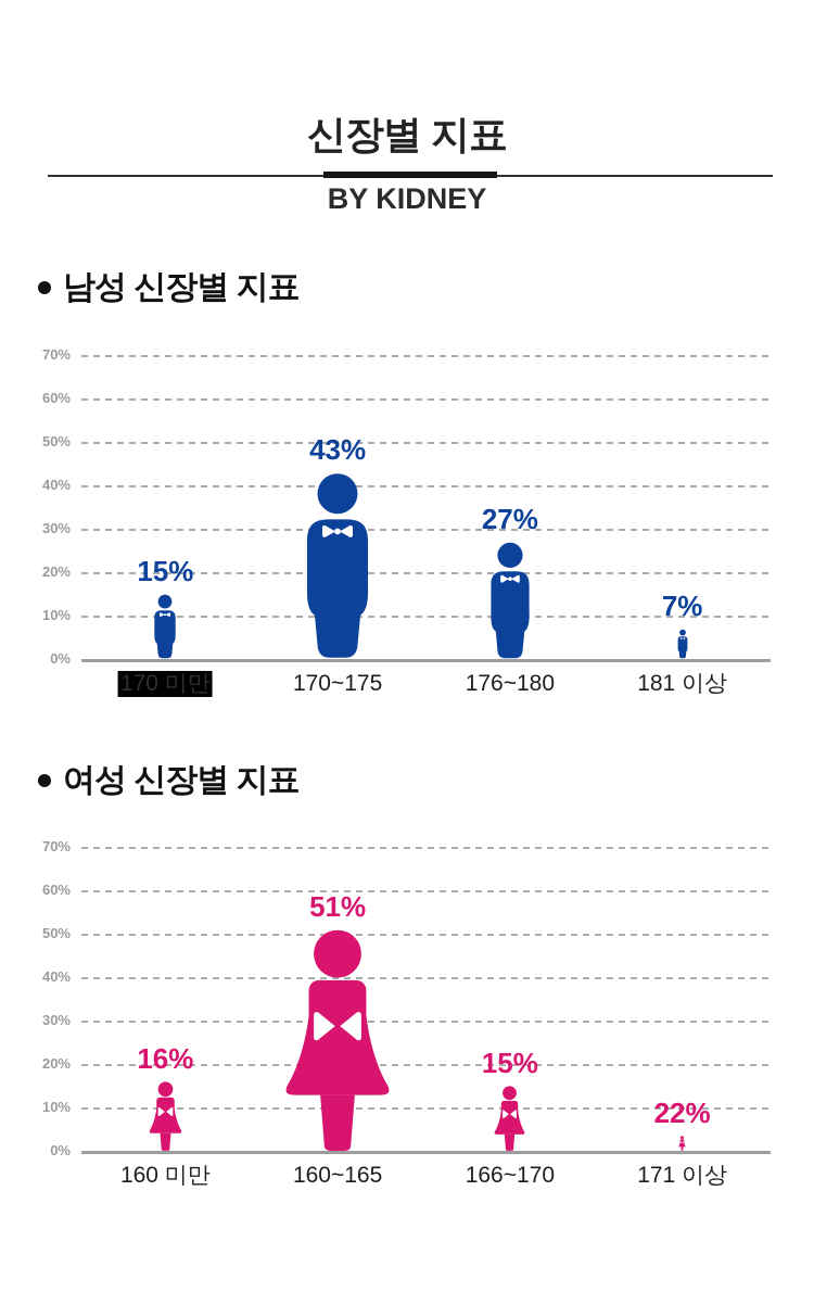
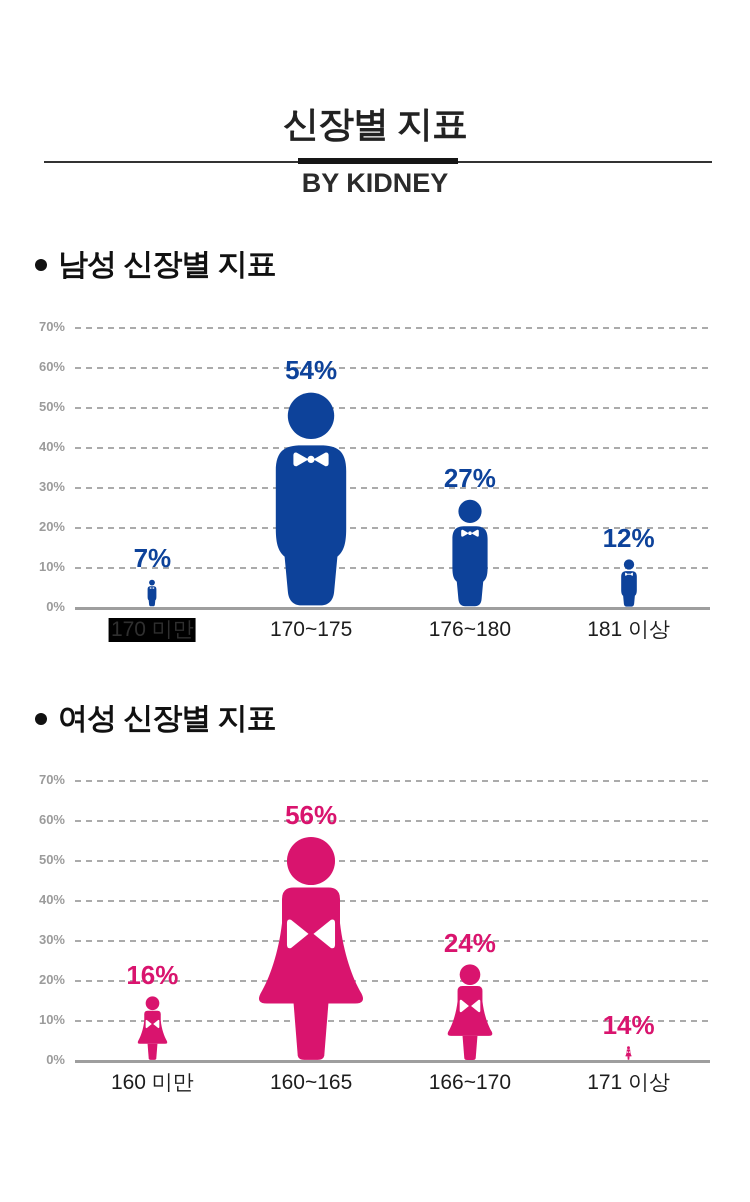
남성 신장별 지표/170 미만: 15% -> 7%
남성 신장별 지표/170~175: 43% -> 54%
남성 신장별 지표/181 이상: 7% -> 12%
여성 신장별 지표/160~165: 51% -> 56%
여성 신장별 지표/166~170: 15% -> 24%
여성 신장별 지표/171 이상: 22% -> 14%
